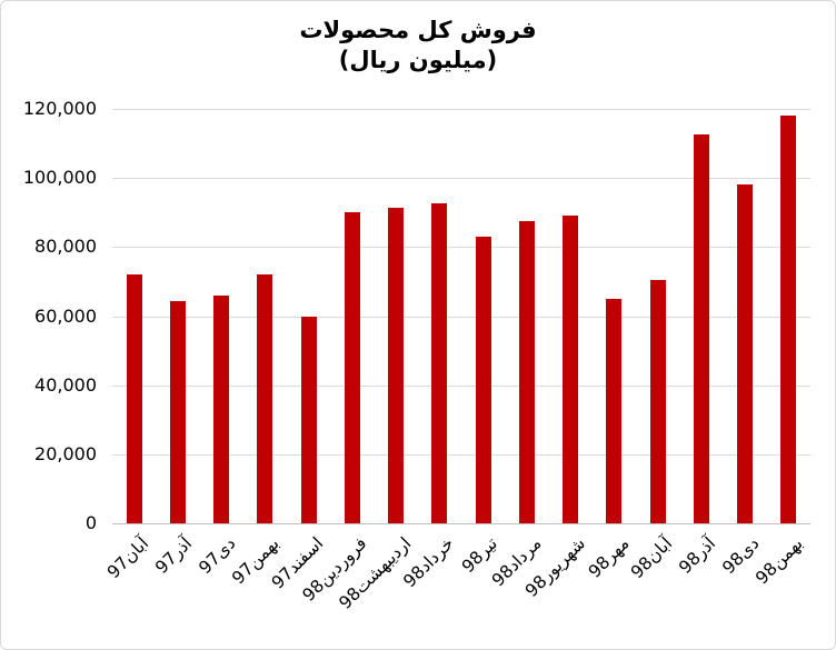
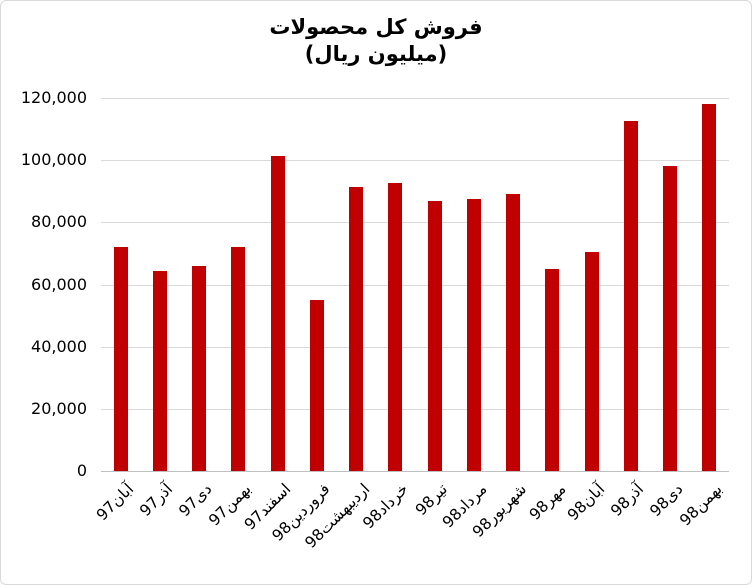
اسفند97: 60000 -> 102000
فروردین98: 90000 -> 55000
تیر98: 83000 -> 87000
